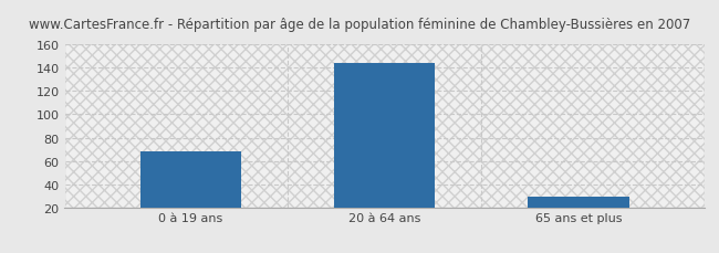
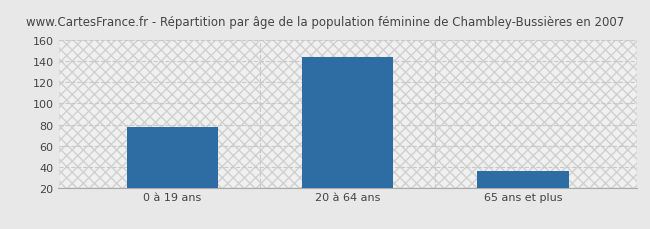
0 à 19 ans: 68 -> 78
65 ans et plus: 29 -> 36
